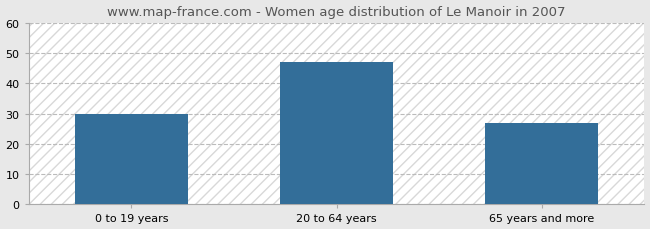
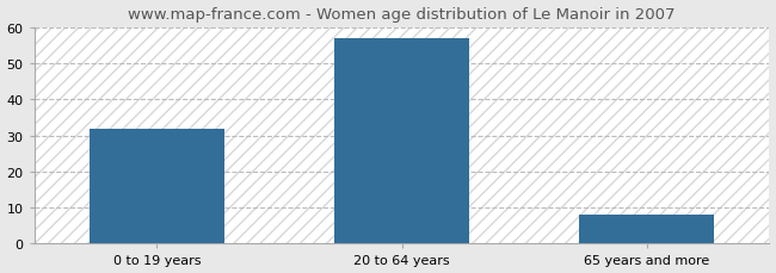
0 to 19 years: 30 -> 32
20 to 64 years: 47 -> 57
65 years and more: 27 -> 8
